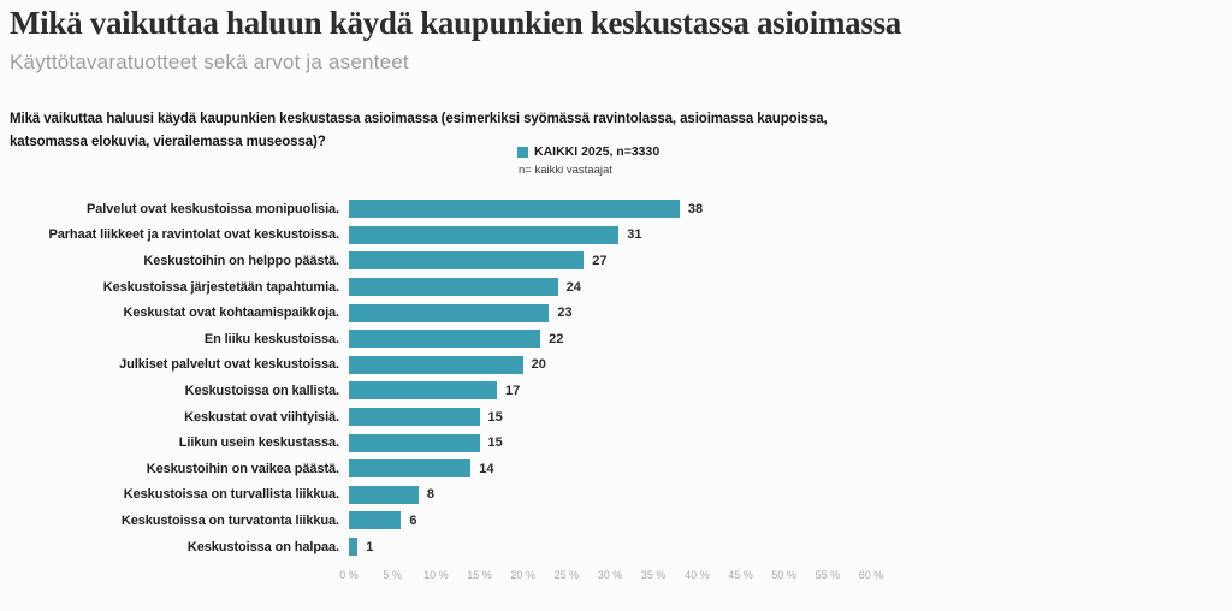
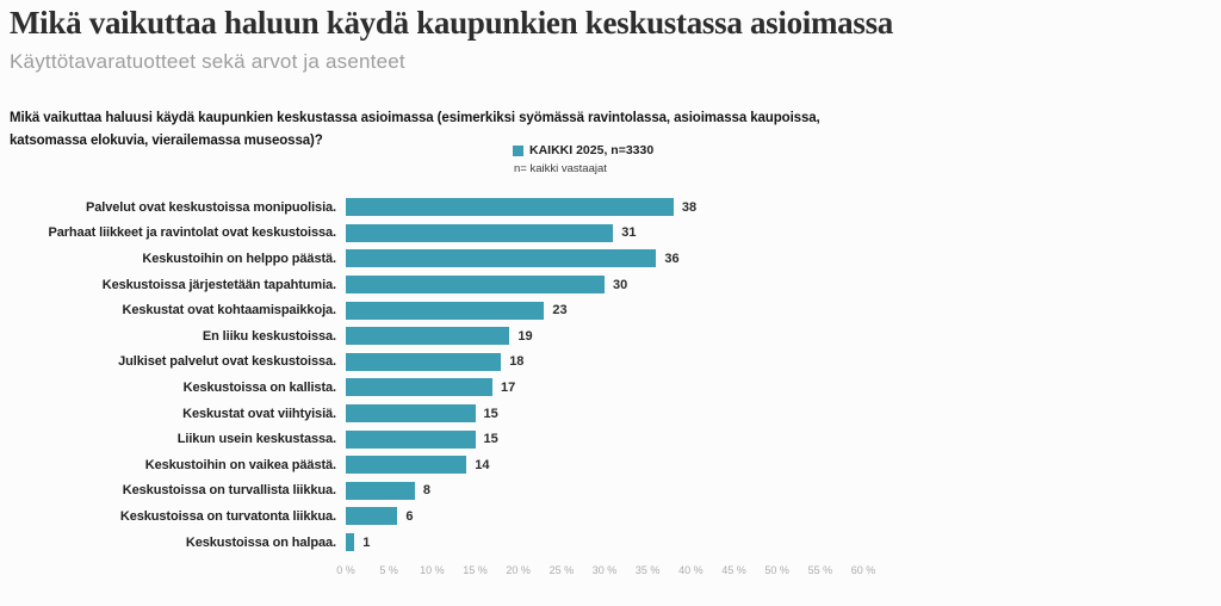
Keskustoihin on helppo päästä.: 27 -> 36
Keskustoissa järjestetään tapahtumia.: 24 -> 30
En liiku keskustoissa.: 22 -> 19
Julkiset palvelut ovat keskustoissa.: 20 -> 18
